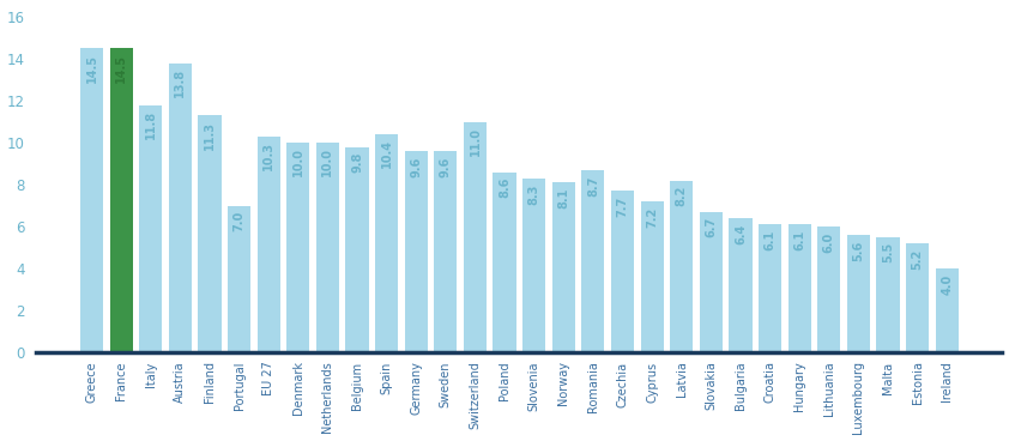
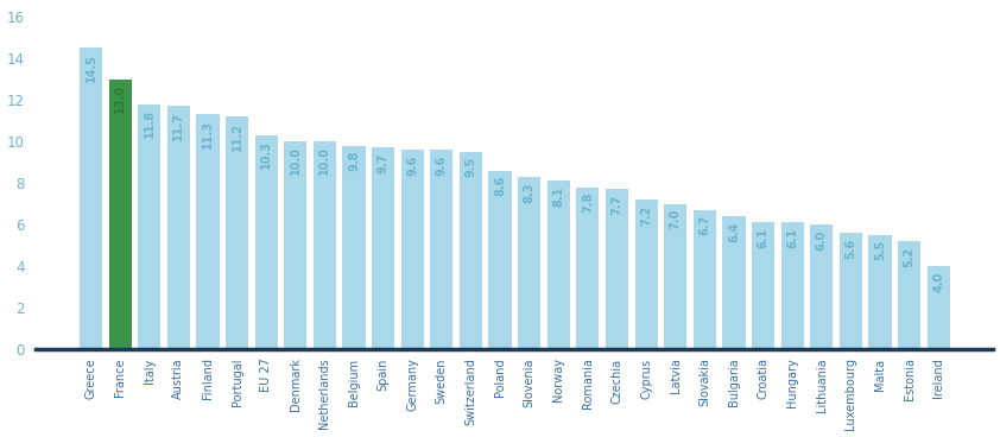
France: 14.5 -> 13.0
Austria: 13.8 -> 11.7
Portugal: 7.0 -> 11.2
Spain: 10.4 -> 9.7
Switzerland: 11.0 -> 9.5
Romania: 8.7 -> 7.8
Latvia: 8.2 -> 7.0
